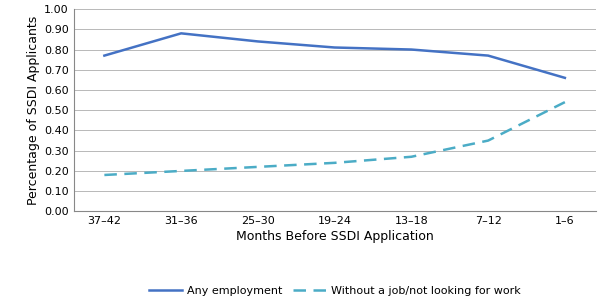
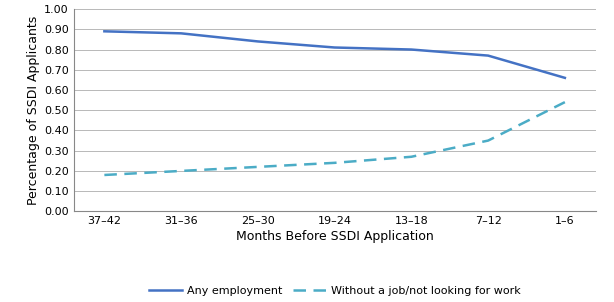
Any employment/37–42: 0.77 -> 0.89
